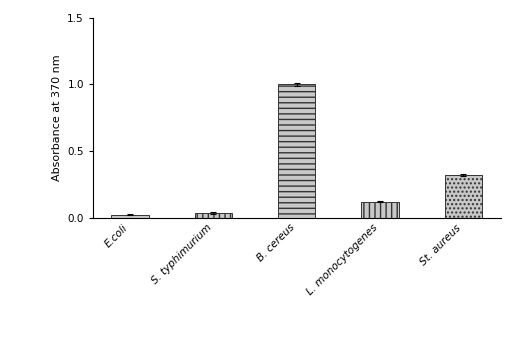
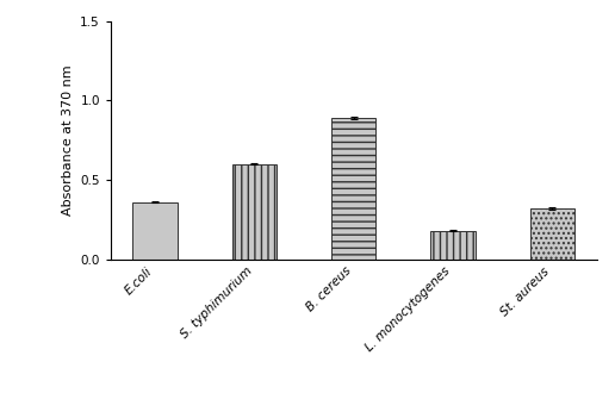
E.coli: 0.02 -> 0.36
S. typhimurium: 0.04 -> 0.60
B. cereus: 1.00 -> 0.89
L. monocytogenes: 0.12 -> 0.18
